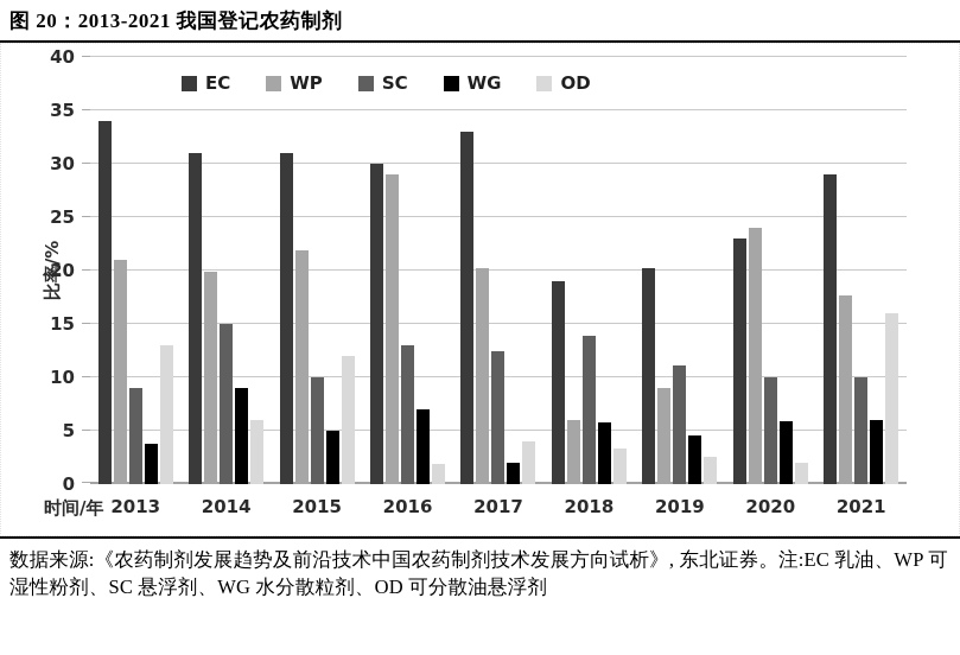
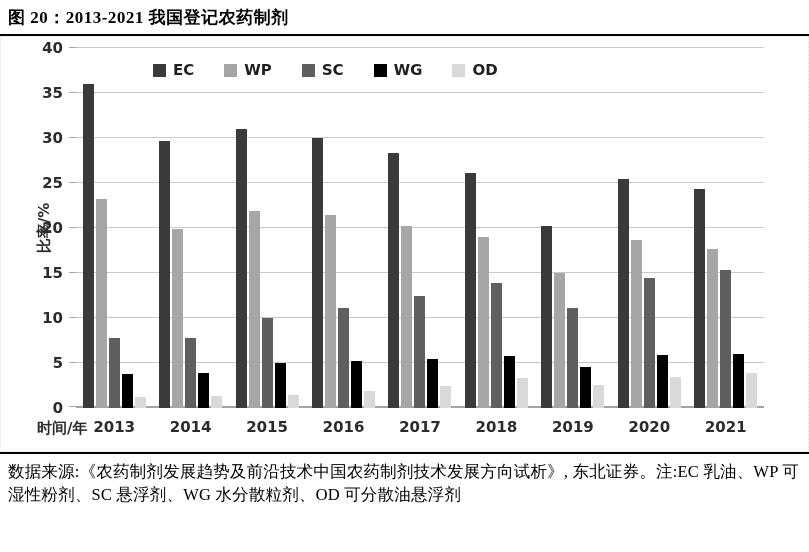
EC/2013: 34 -> 36
WP/2013: 21 -> 23
SC/2013: 9 -> 8
OD/2013: 13 -> 1
EC/2014: 31 -> 30
SC/2014: 15 -> 8
WG/2014: 9 -> 4
OD/2014: 6 -> 1
OD/2015: 12 -> 2
WP/2016: 29 -> 21
SC/2016: 13 -> 11
WG/2016: 7 -> 5
EC/2017: 33 -> 28
WG/2017: 2 -> 6
OD/2017: 4 -> 2
EC/2018: 19 -> 26
WP/2018: 6 -> 19
WP/2019: 9 -> 15
EC/2020: 23 -> 25
WP/2020: 24 -> 19
SC/2020: 10 -> 14
OD/2020: 2 -> 4
EC/2021: 29 -> 24
SC/2021: 10 -> 15
OD/2021: 16 -> 4
